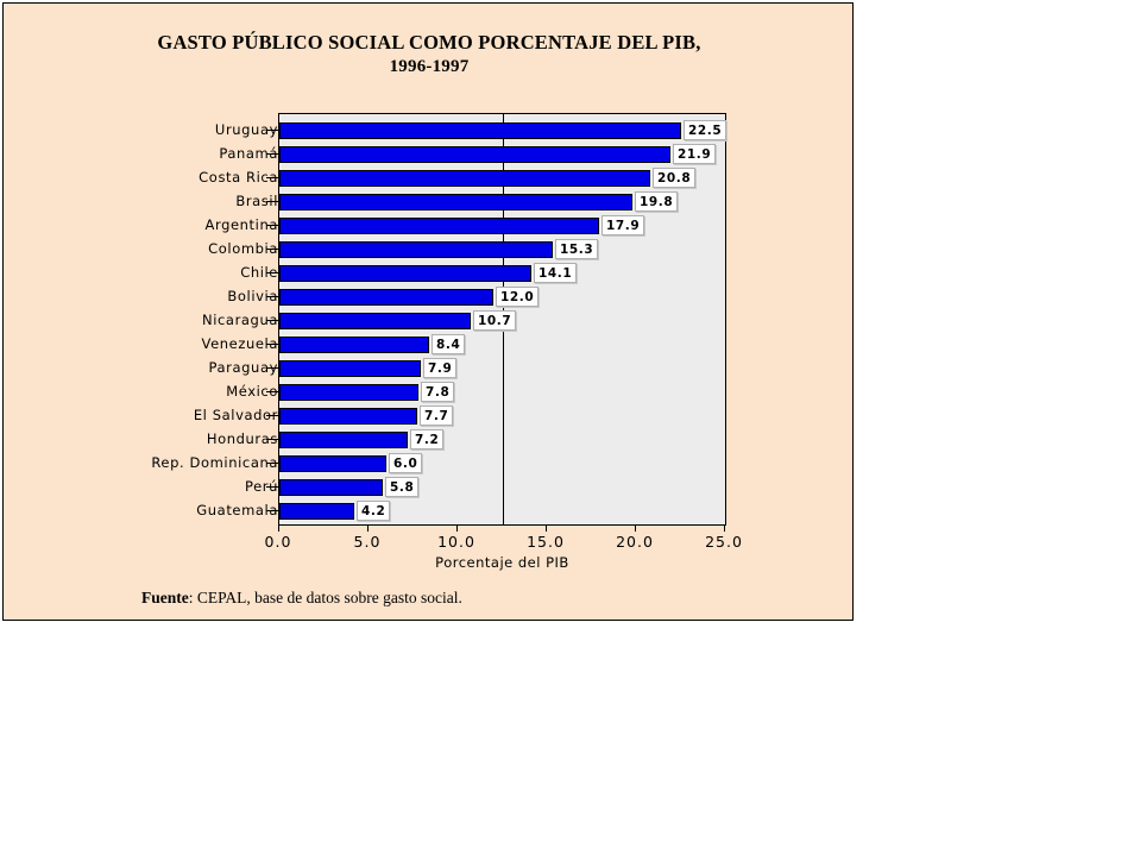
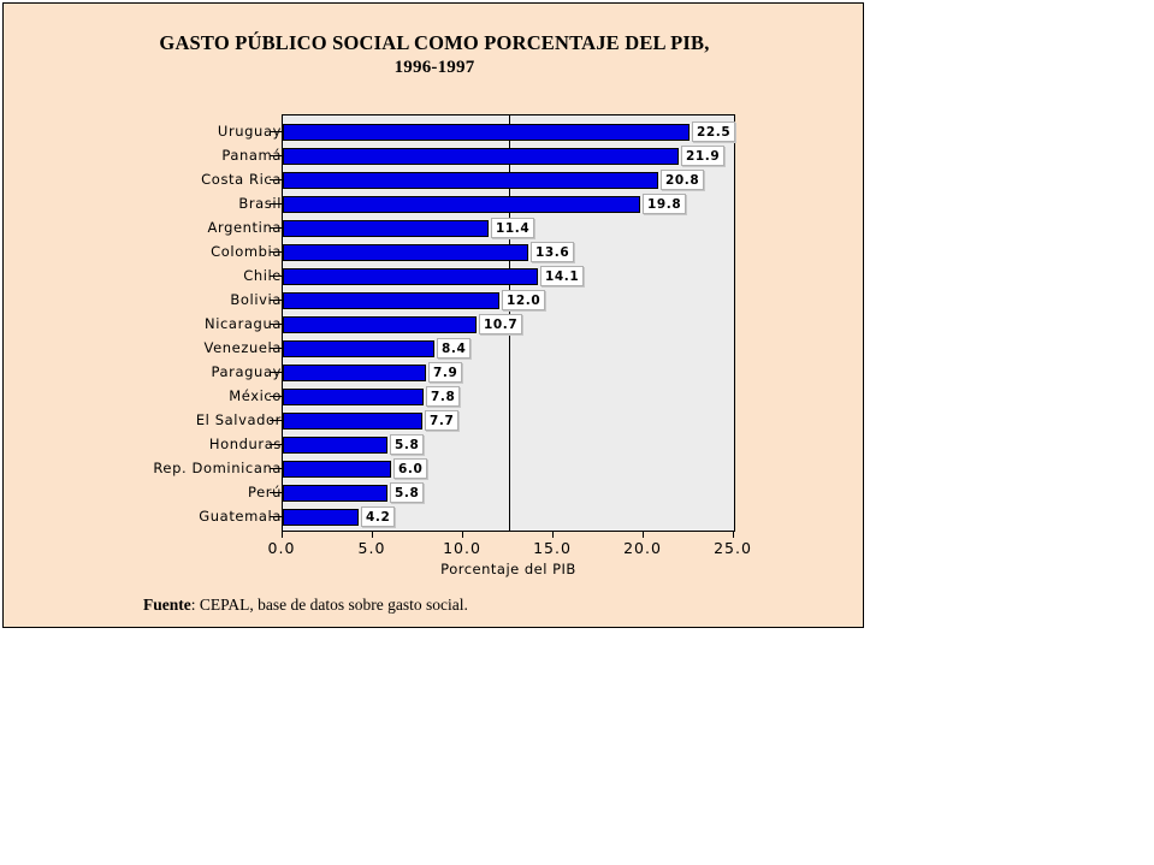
Argentina: 17.9 -> 11.4
Colombia: 15.3 -> 13.6
Honduras: 7.2 -> 5.8
